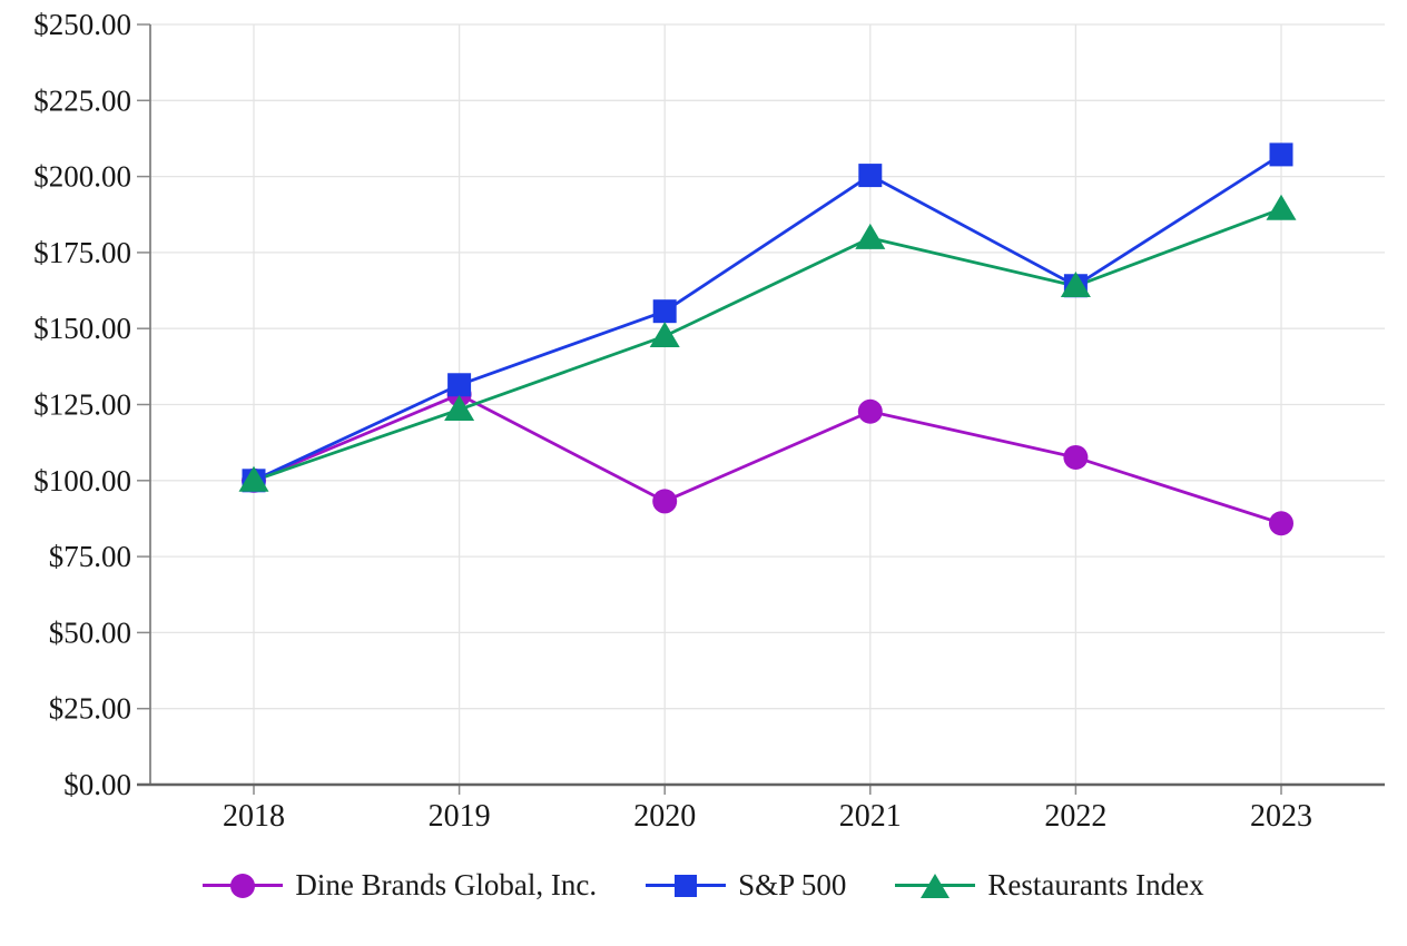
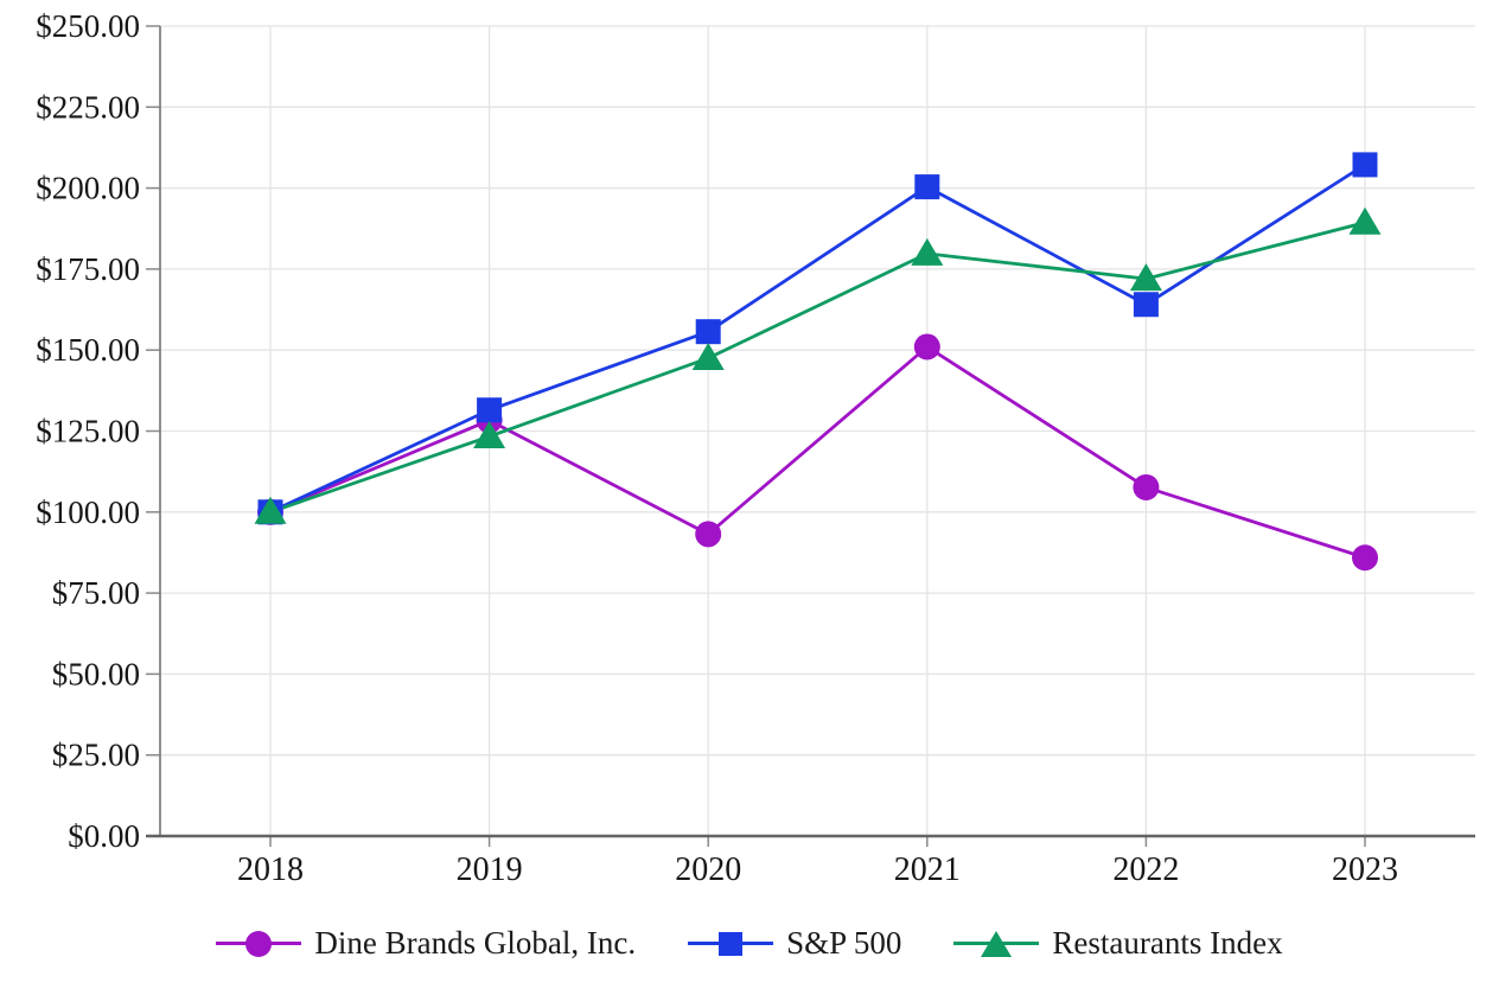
Dine Brands Global, Inc./2021: $123 -> $151
Restaurants Index/2022: $164 -> $172
